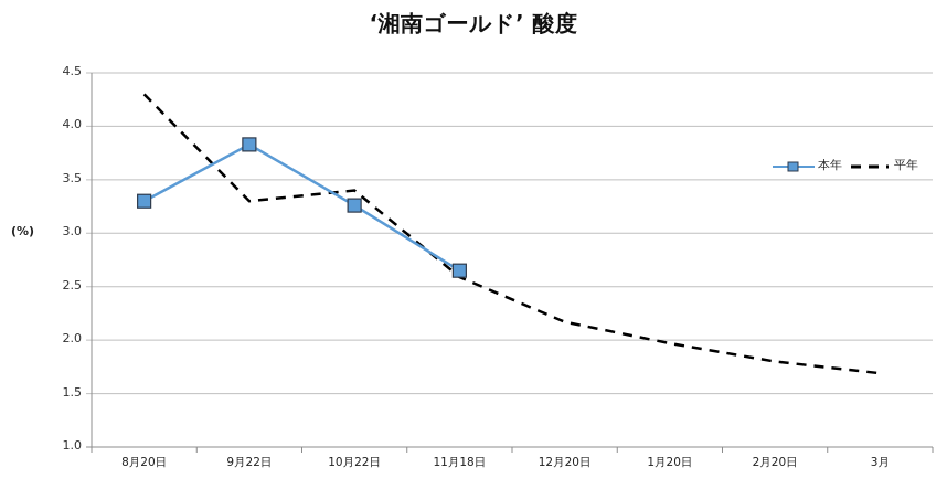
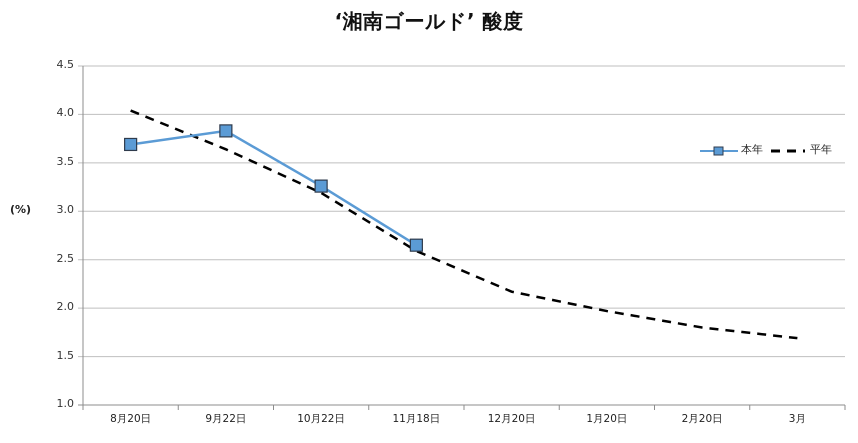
本年/8月20日: 3.3 -> 3.7
平年/8月20日: 4.3 -> 4.0
平年/9月22日: 3.3 -> 3.6
平年/10月22日: 3.4 -> 3.2
